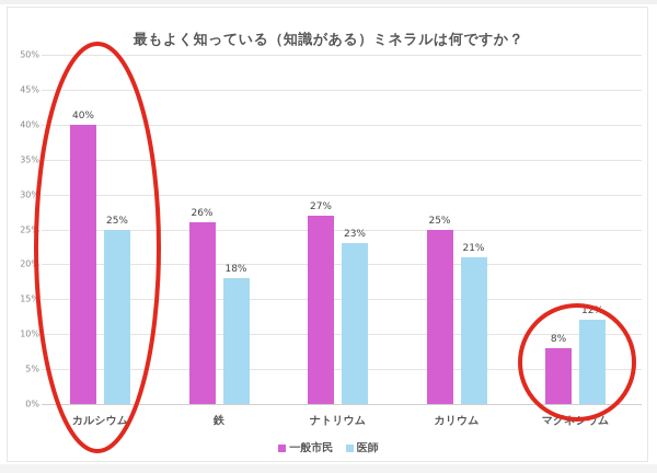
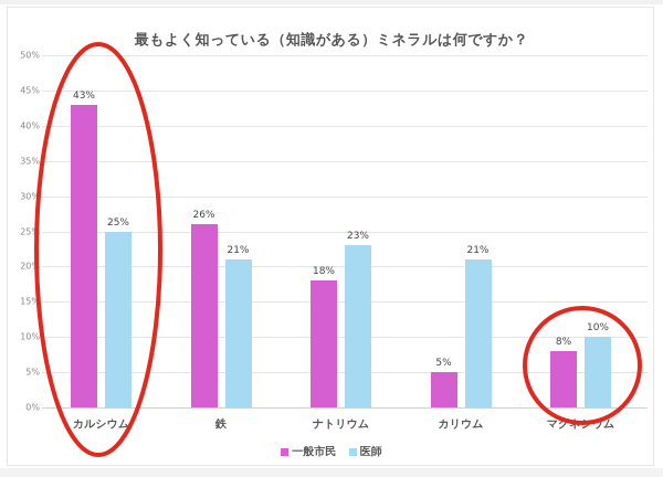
一般市民/カルシウム: 40% -> 43%
医師/鉄: 18% -> 21%
一般市民/ナトリウム: 27% -> 18%
一般市民/カリウム: 25% -> 5%
医師/マグネシウム: 12% -> 10%
